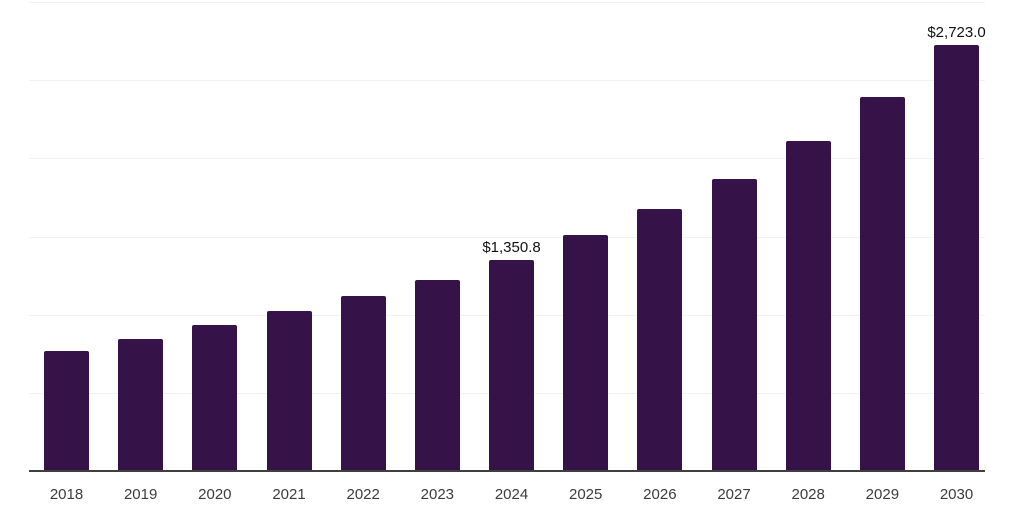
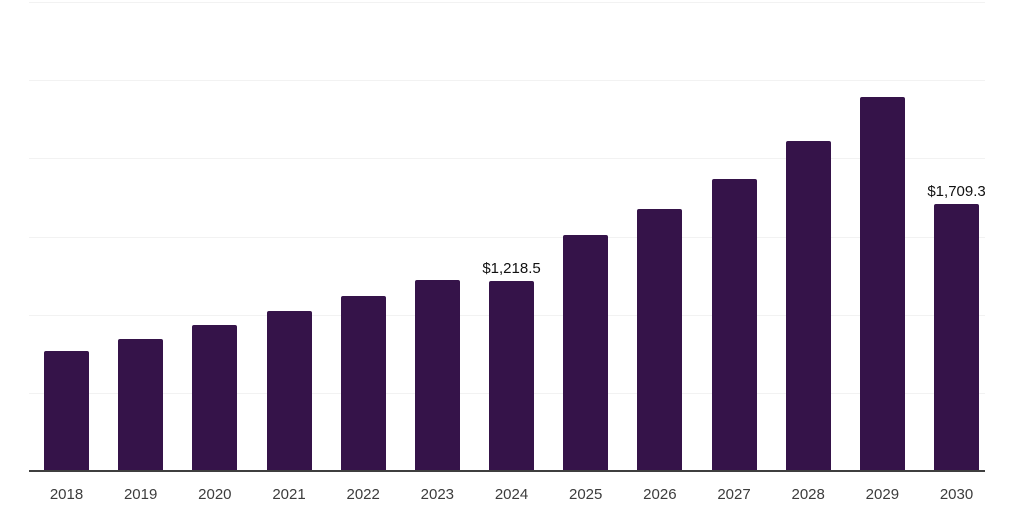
2024: $1,350.8 -> $1,218.5
2030: $2,723.0 -> $1,709.3
